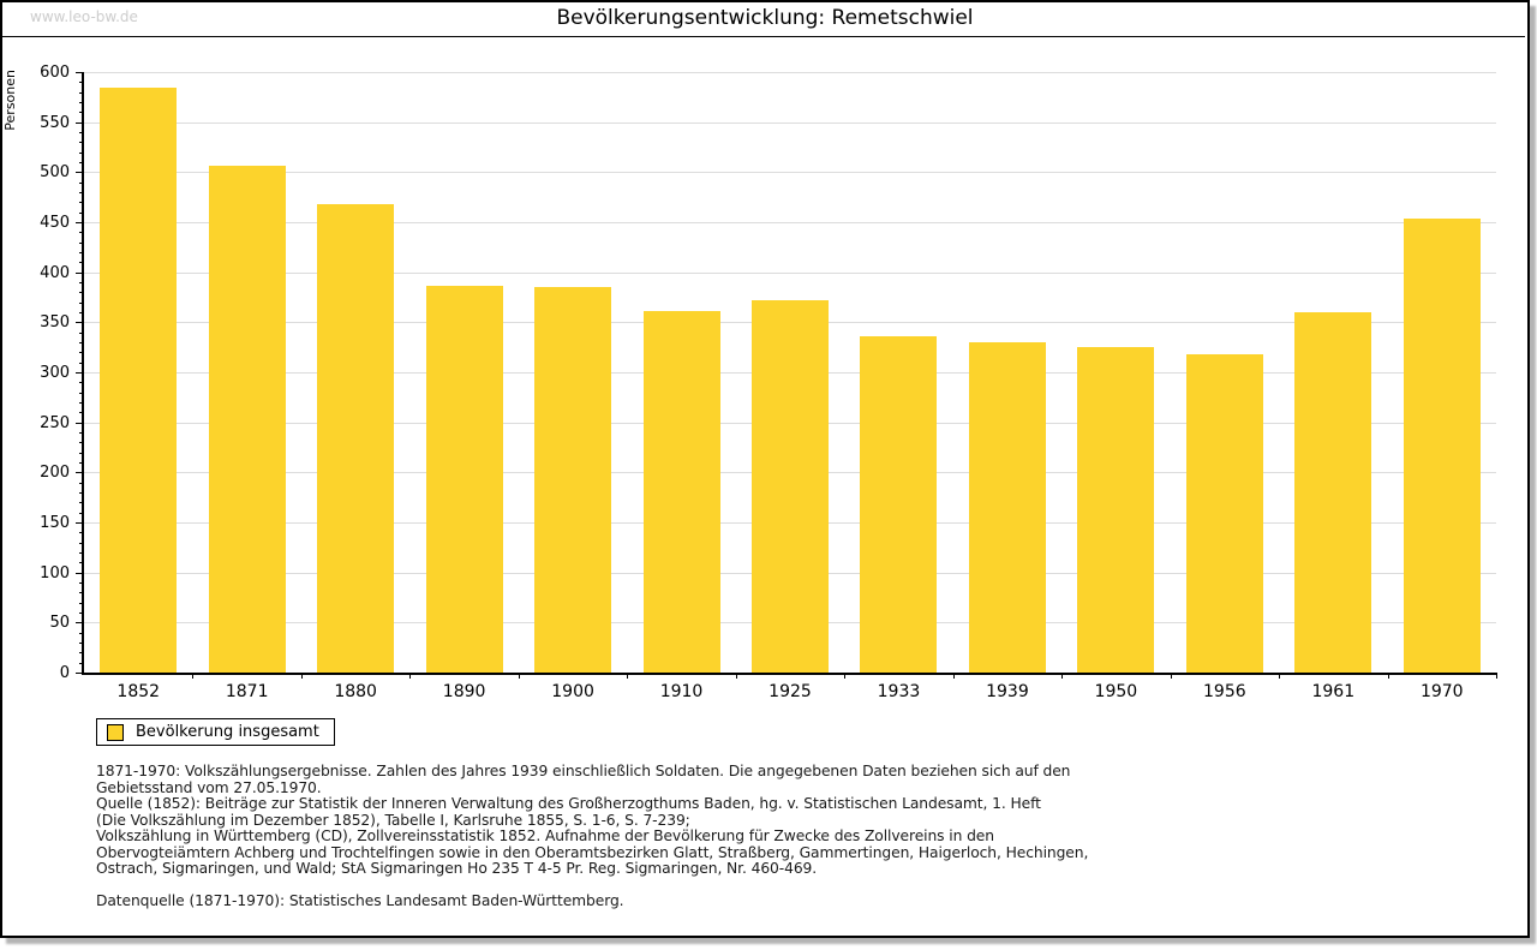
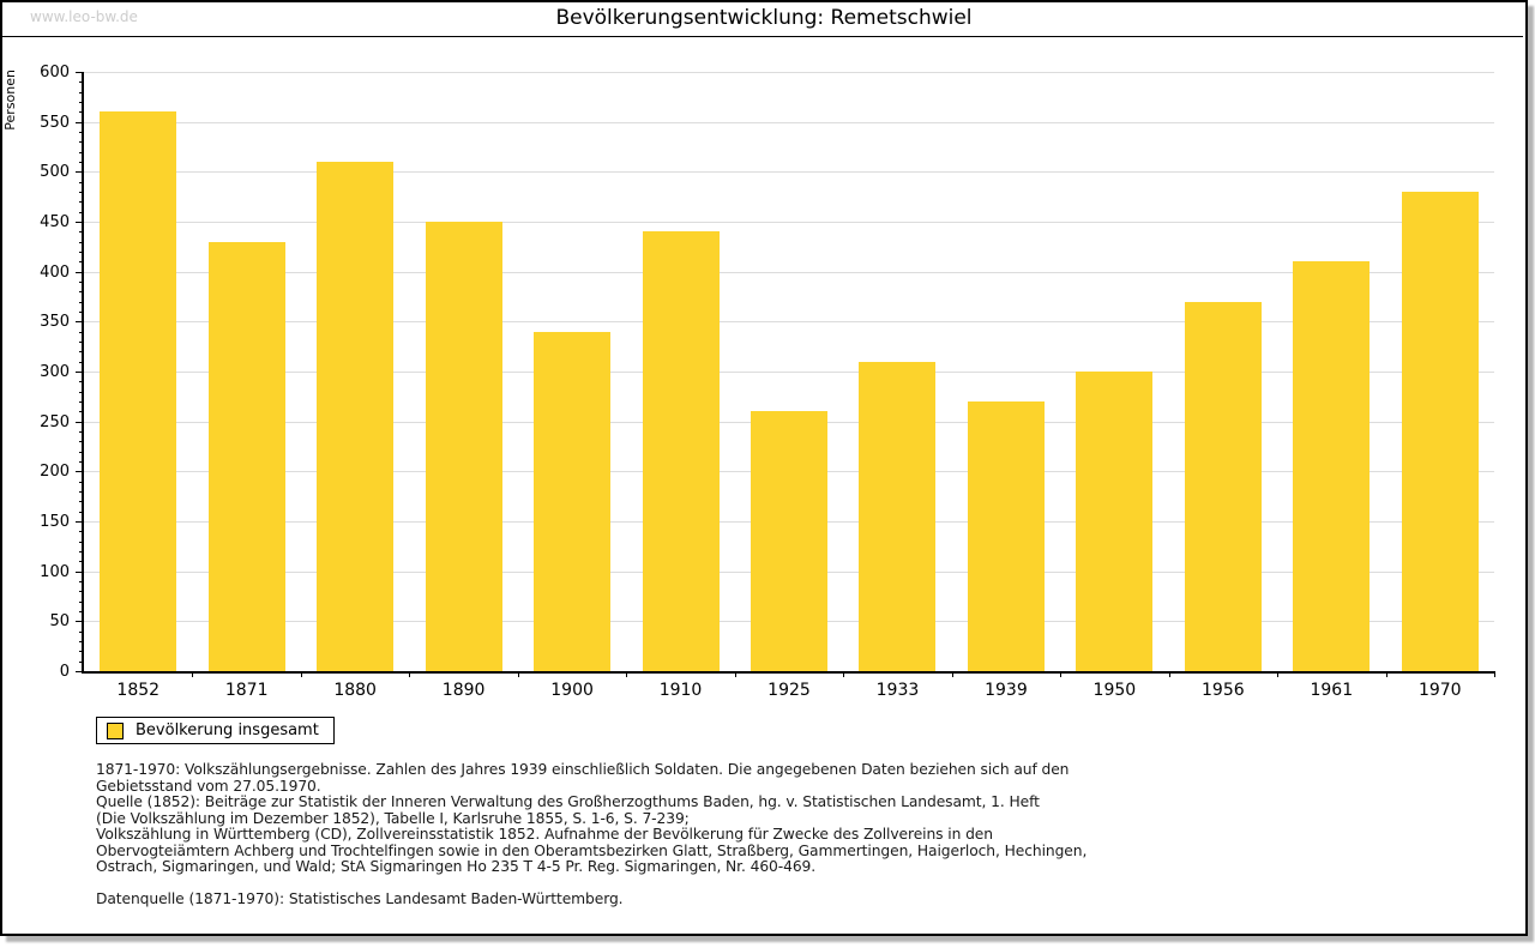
1852: 580 -> 560
1871: 510 -> 430
1880: 470 -> 510
1890: 390 -> 450
1900: 380 -> 340
1910: 360 -> 440
1925: 370 -> 260
1933: 340 -> 310
1939: 330 -> 270
1950: 320 -> 300
1956: 320 -> 370
1961: 360 -> 410
1970: 450 -> 480
